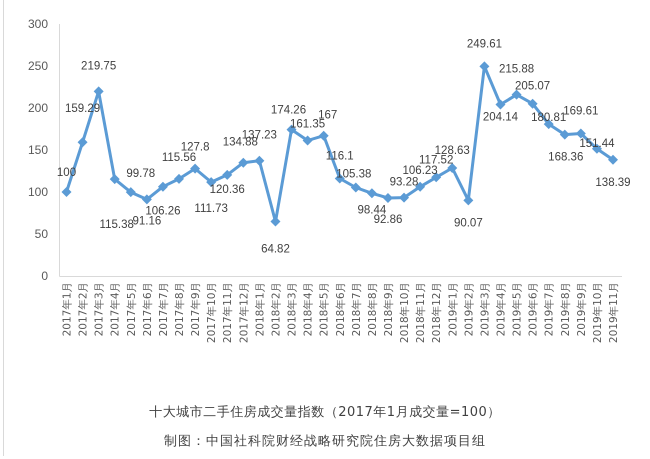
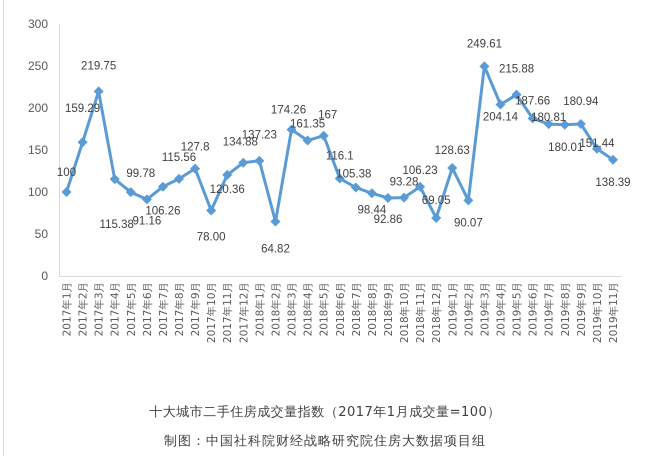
2017年10月: 111.73 -> 78.00
2018年12月: 117.52 -> 69.05
2019年6月: 205.07 -> 187.66
2019年8月: 168.36 -> 180.01
2019年9月: 169.61 -> 180.94
